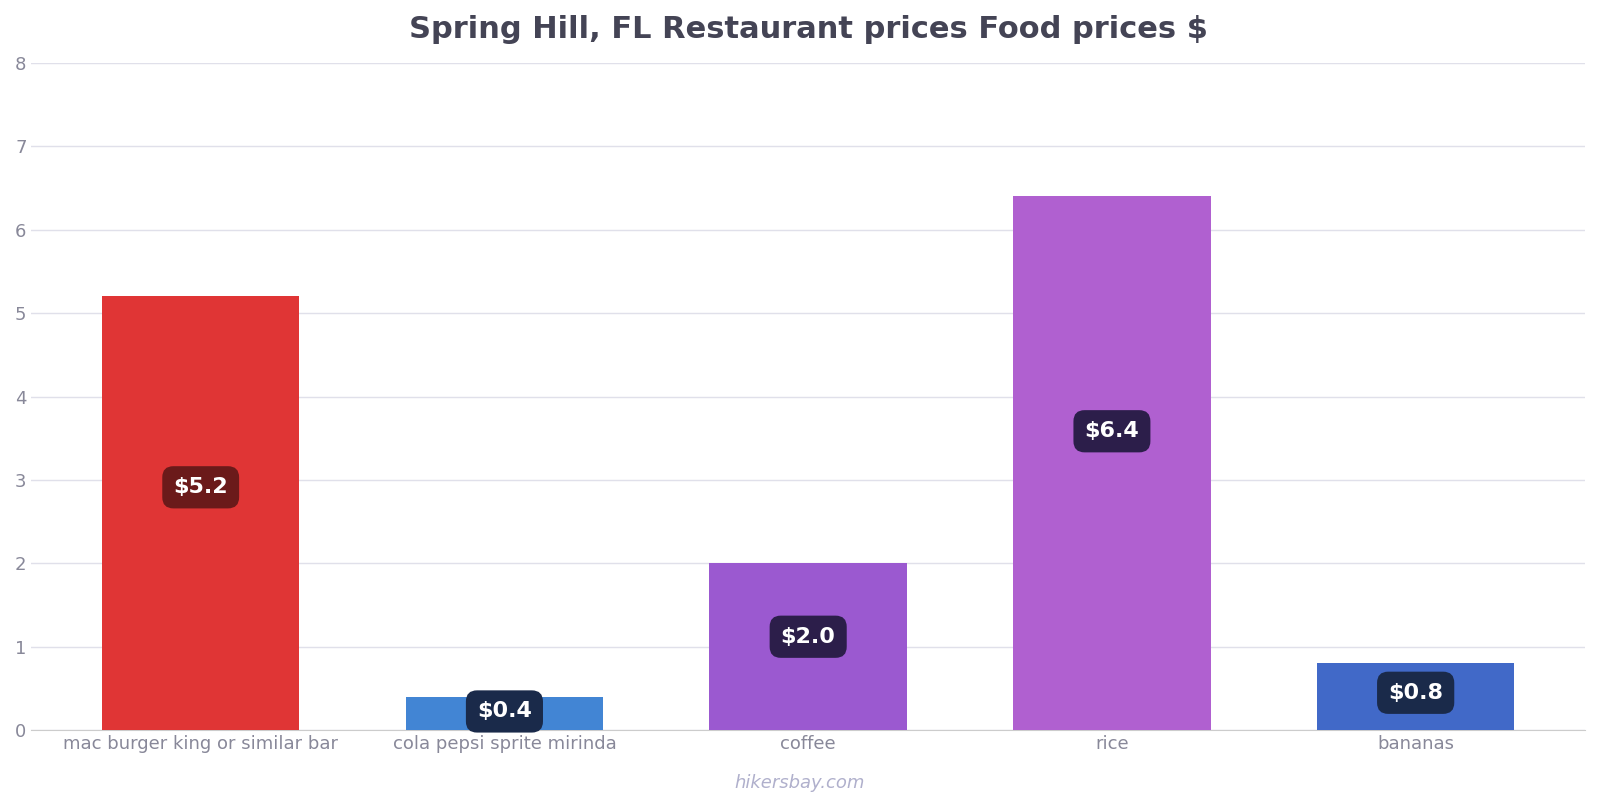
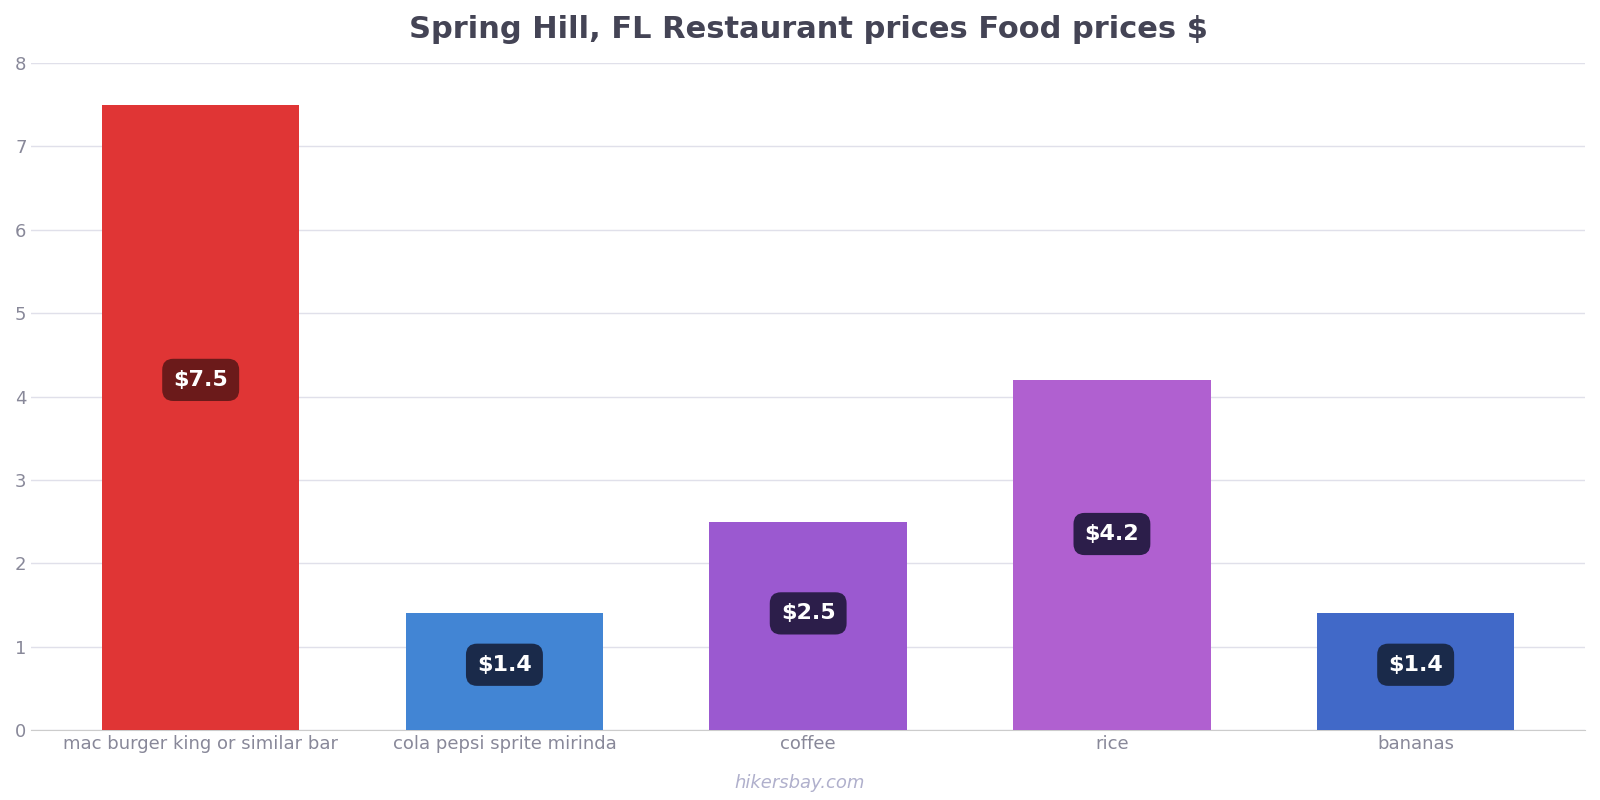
mac burger king or similar bar: $5.2 -> $7.5
cola pepsi sprite mirinda: $0.4 -> $1.4
coffee: $2.0 -> $2.5
rice: $6.4 -> $4.2
bananas: $0.8 -> $1.4
